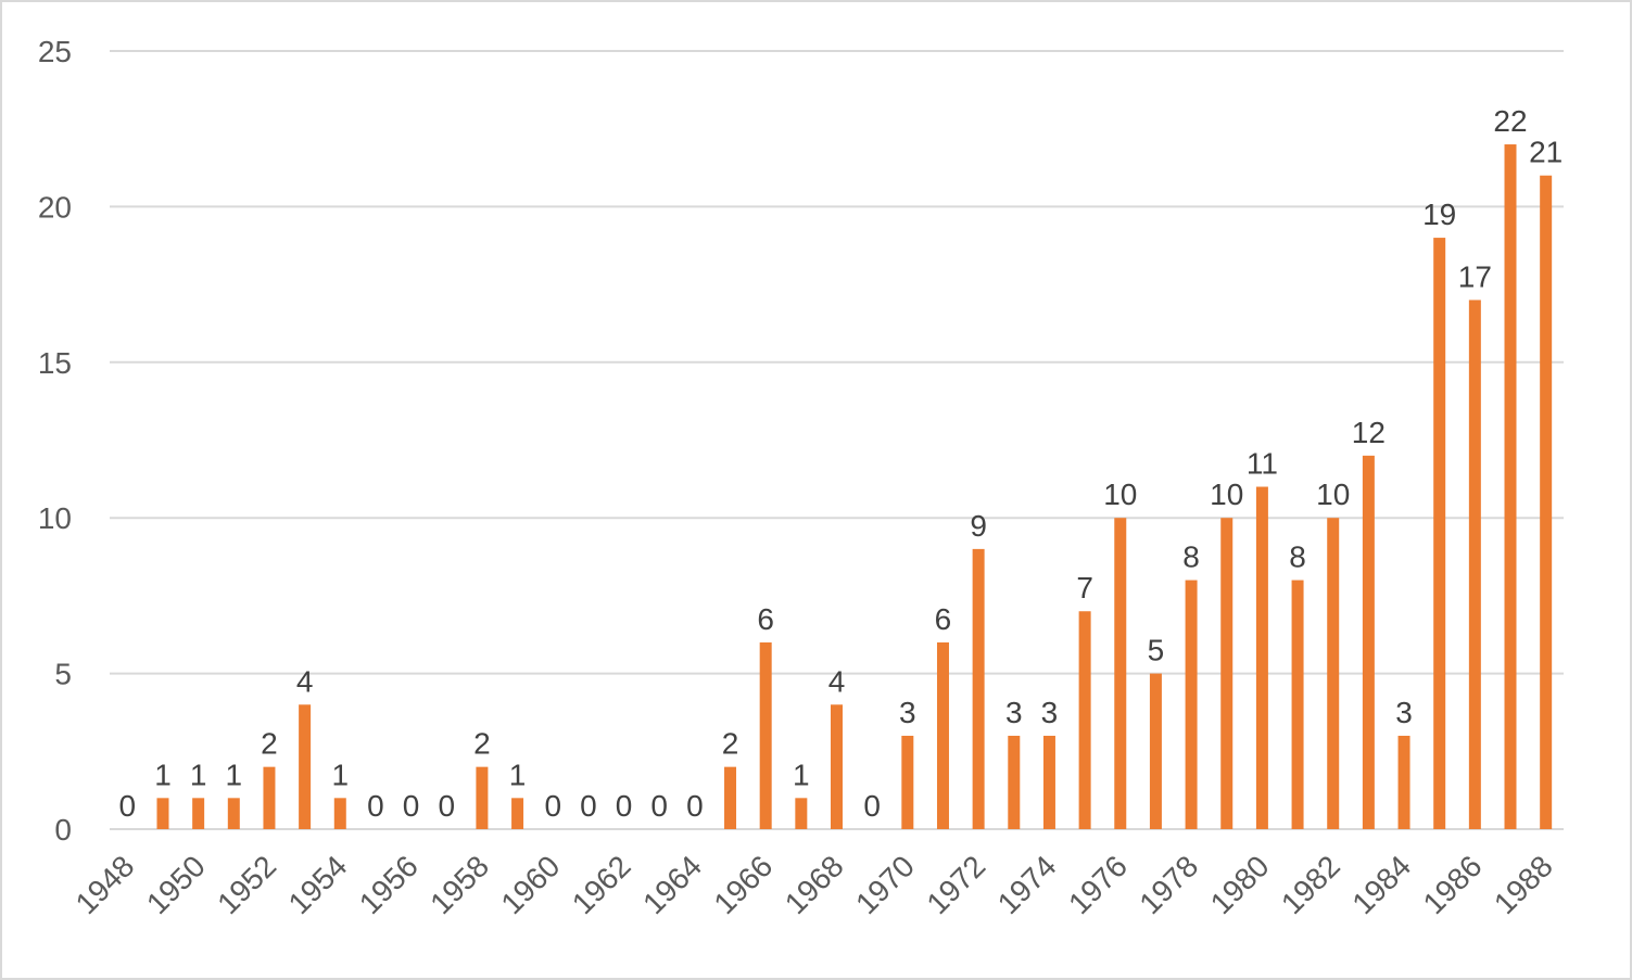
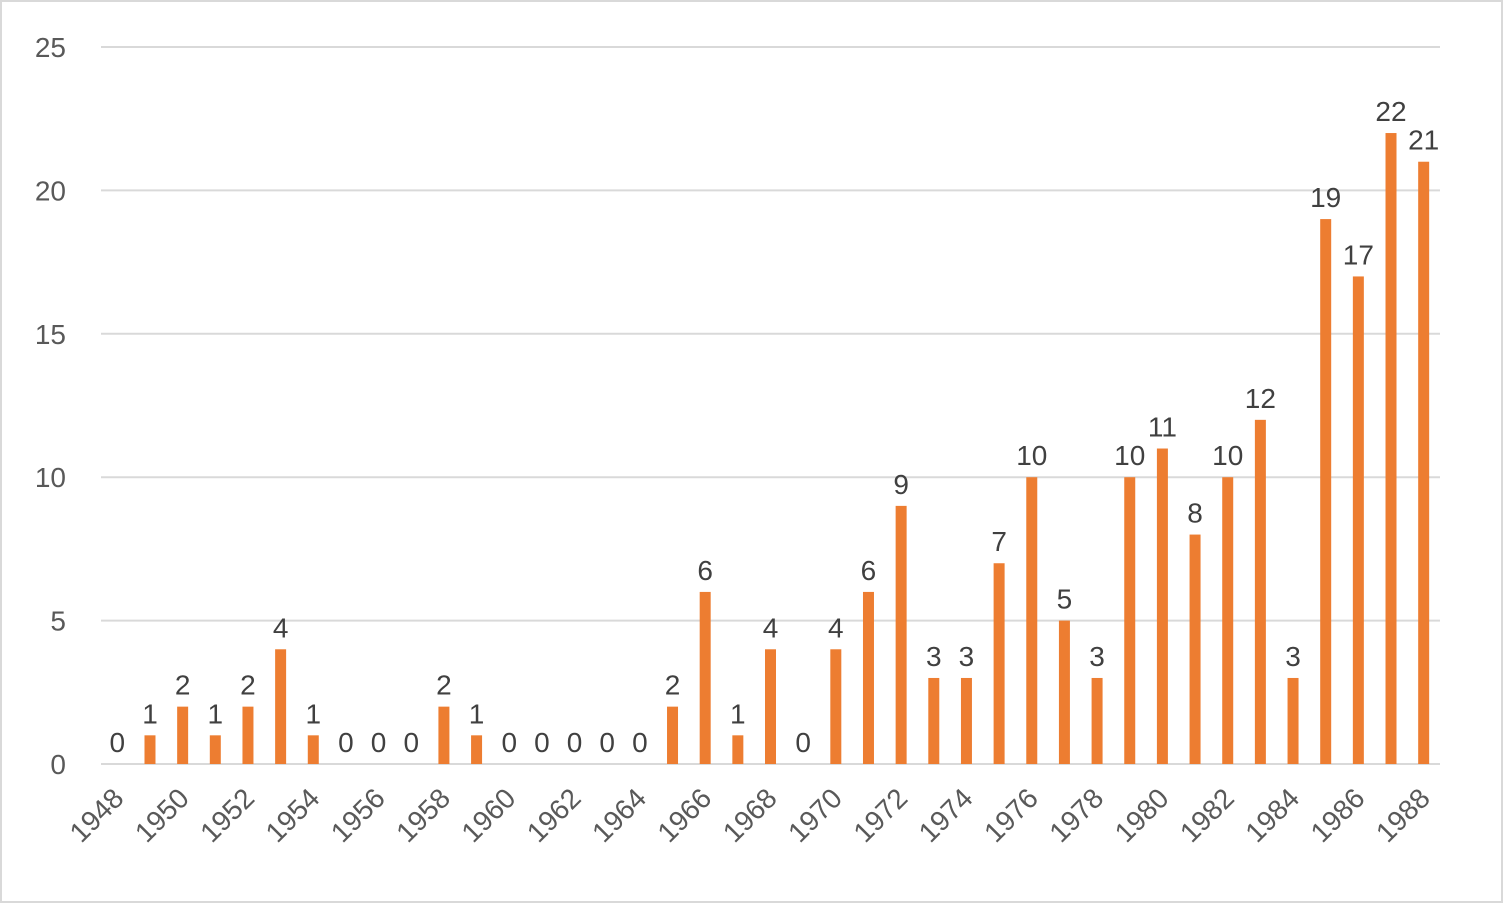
1950: 1 -> 2
1970: 3 -> 4
1978: 8 -> 3
